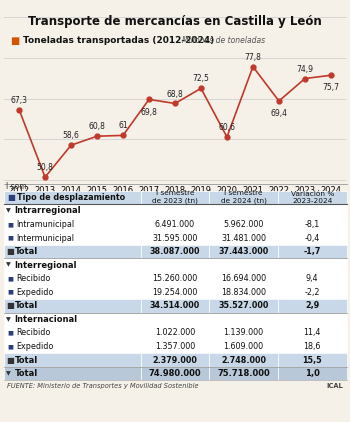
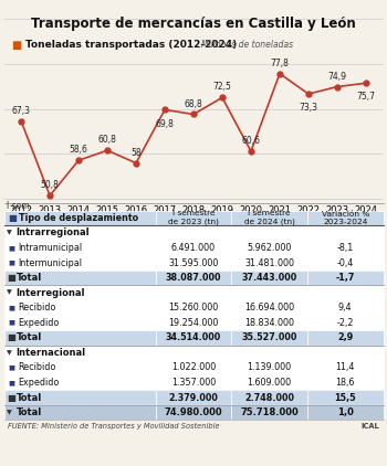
2016: 61 -> 58
2022: 69,4 -> 73,3
